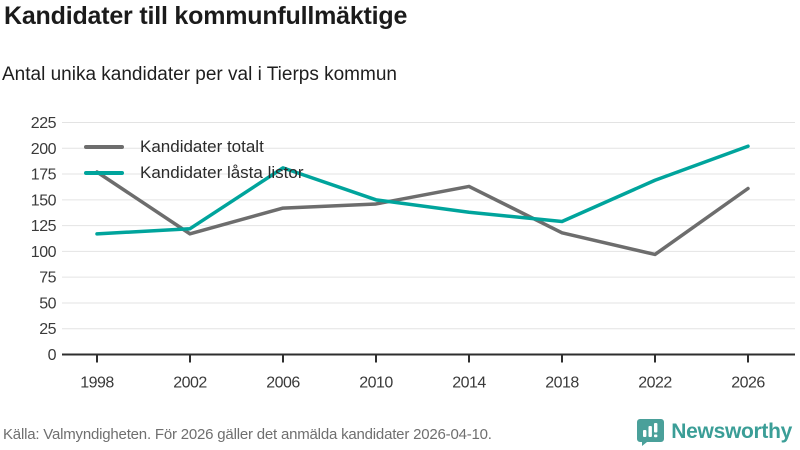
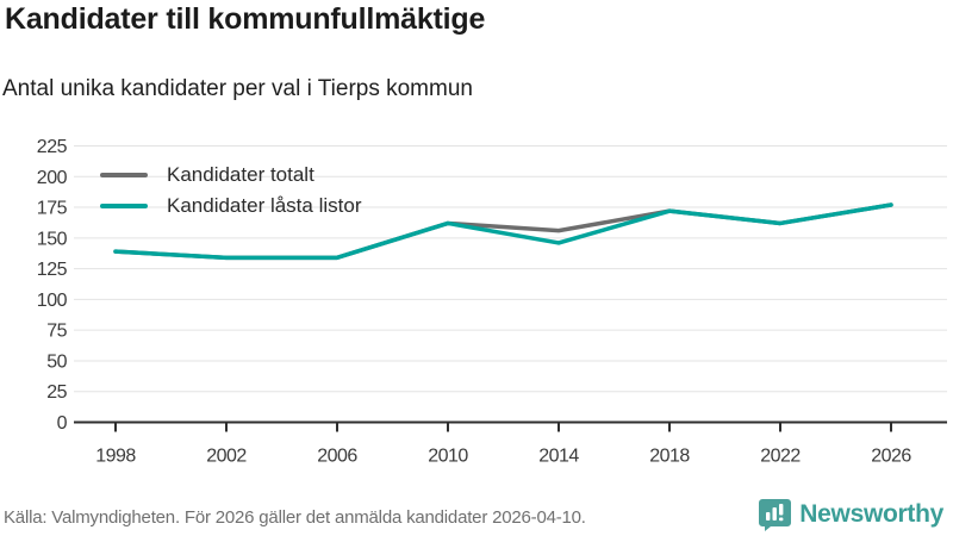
Kandidater totalt/1998: 177 -> 139
Kandidater låsta listor/1998: 117 -> 139
Kandidater totalt/2002: 117 -> 134
Kandidater låsta listor/2002: 122 -> 134
Kandidater totalt/2006: 142 -> 134
Kandidater låsta listor/2006: 181 -> 134
Kandidater totalt/2010: 146 -> 162
Kandidater låsta listor/2010: 150 -> 162
Kandidater totalt/2014: 163 -> 156
Kandidater låsta listor/2014: 138 -> 146
Kandidater totalt/2018: 118 -> 172
Kandidater låsta listor/2018: 129 -> 172
Kandidater totalt/2022: 97 -> 162
Kandidater låsta listor/2022: 169 -> 162
Kandidater totalt/2026: 161 -> 177
Kandidater låsta listor/2026: 202 -> 177
